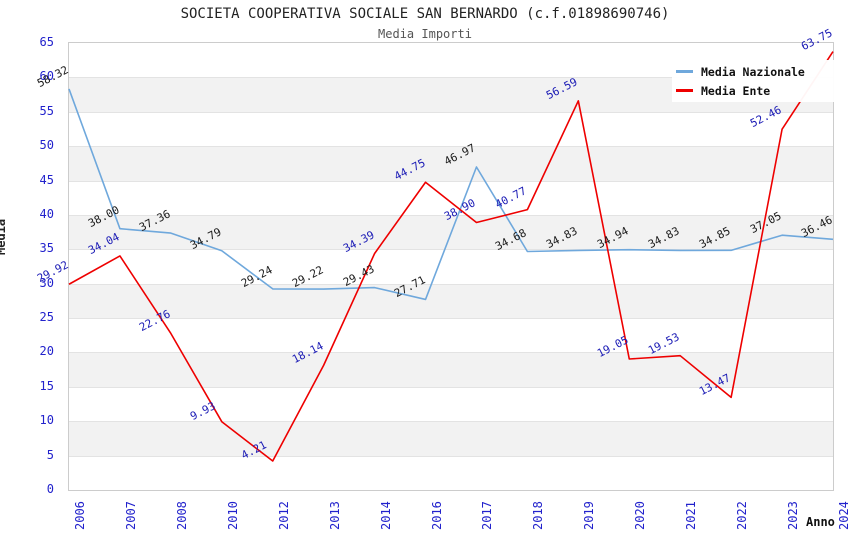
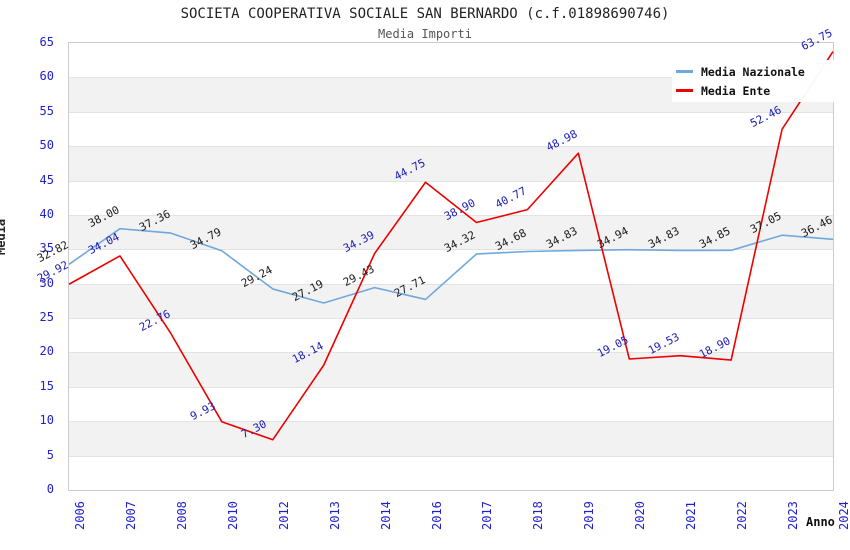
Media Nazionale/2006: 58.32 -> 32.82
Media Ente/2012: 4.21 -> 7.30
Media Nazionale/2013: 29.22 -> 27.19
Media Nazionale/2017: 46.97 -> 34.32
Media Ente/2019: 56.59 -> 48.98
Media Ente/2022: 13.47 -> 18.90
